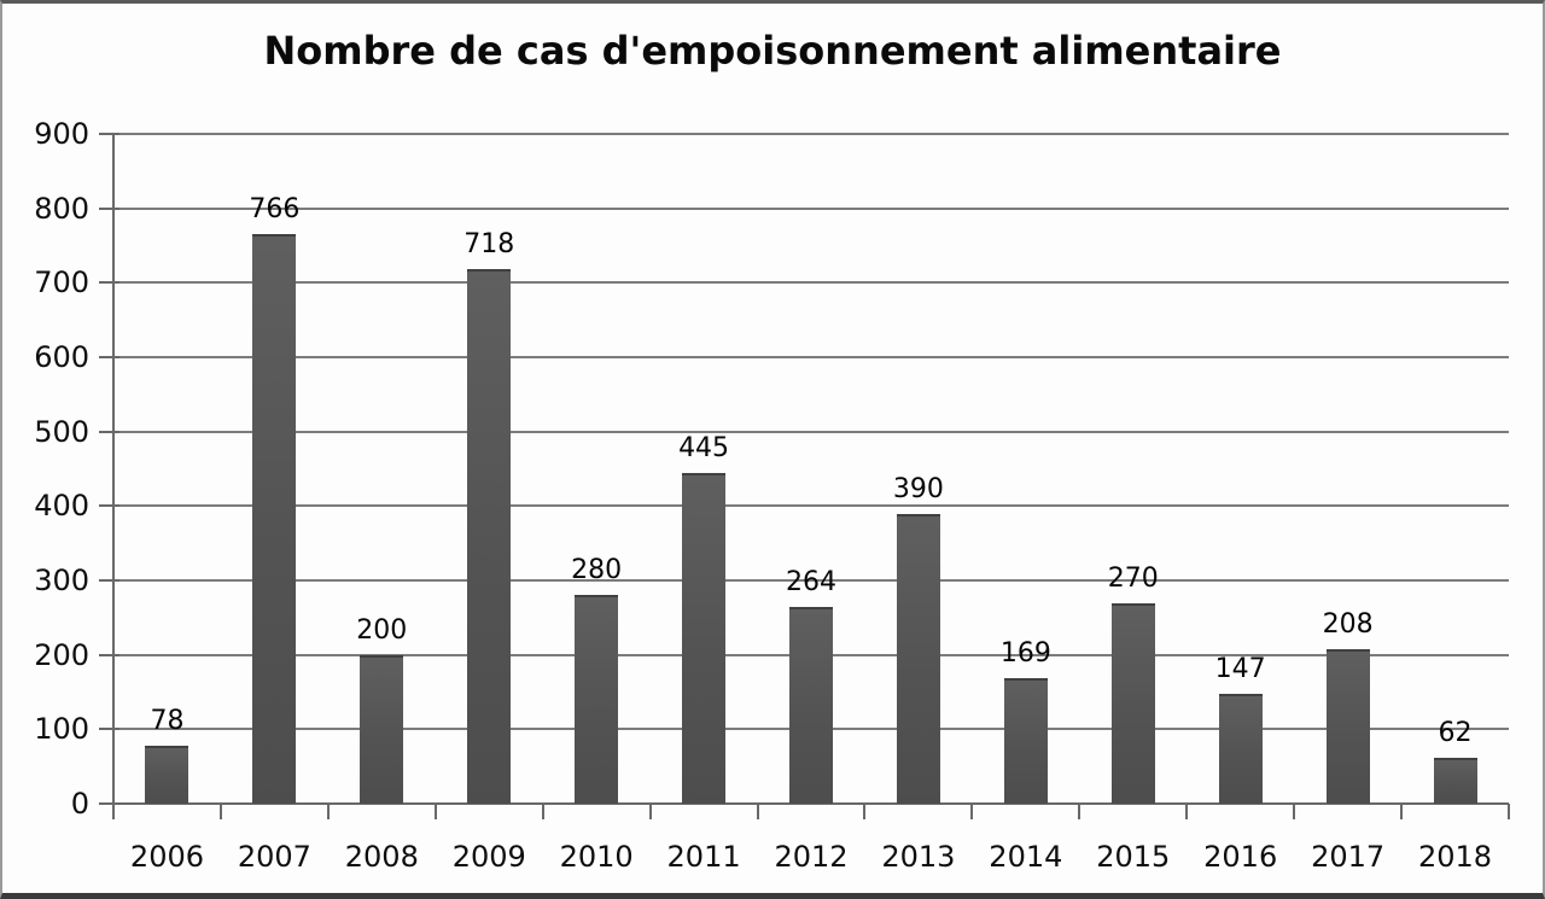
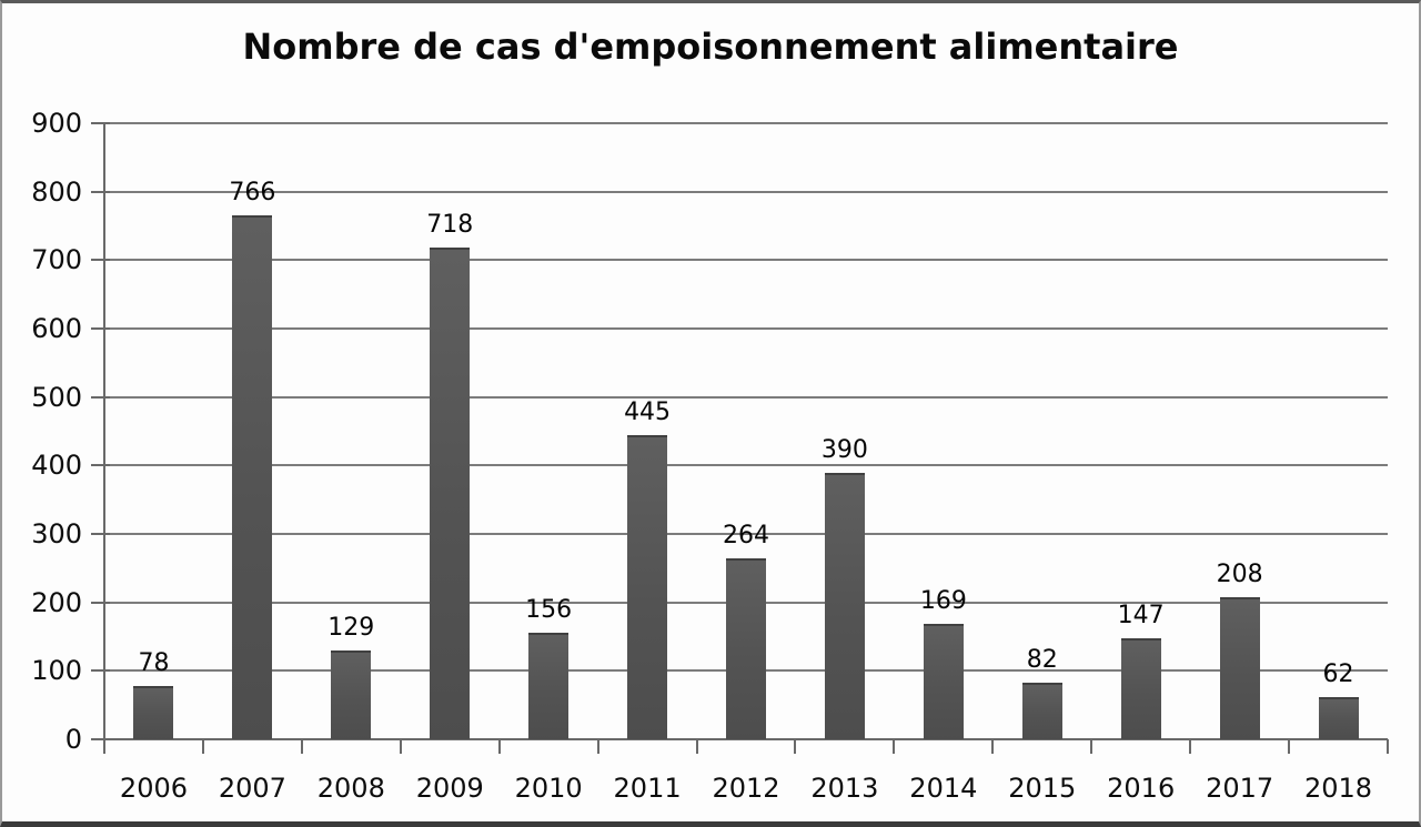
2008: 200 -> 129
2010: 280 -> 156
2015: 270 -> 82
